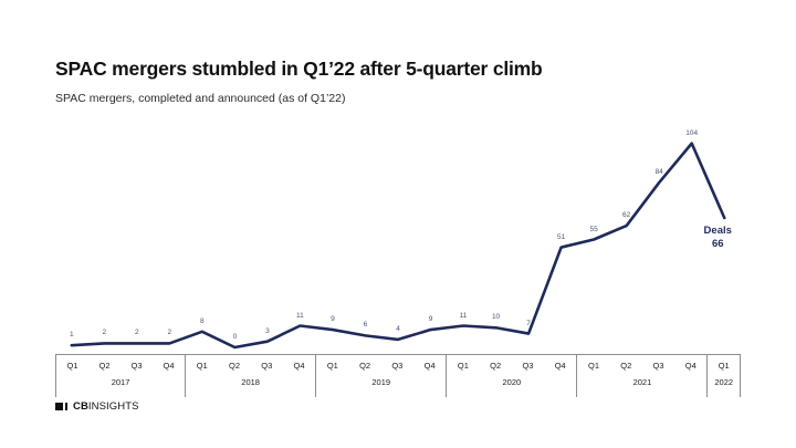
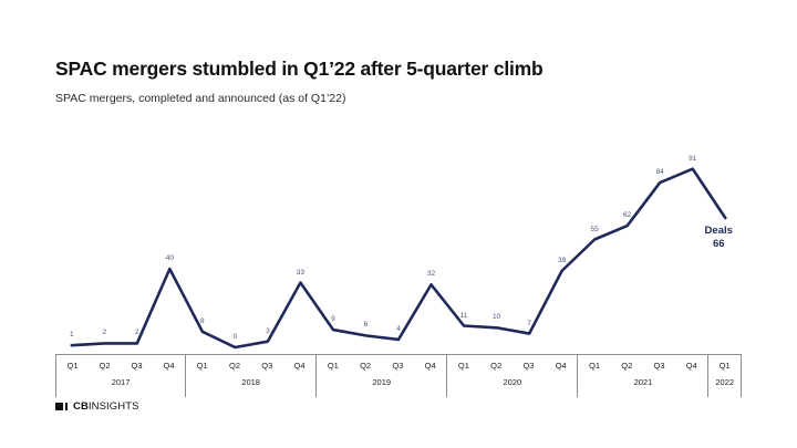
Q4 2017: 2 -> 40
Q4 2018: 11 -> 33
Q4 2019: 9 -> 32
Q4 2020: 51 -> 39
Q4 2021: 104 -> 91
